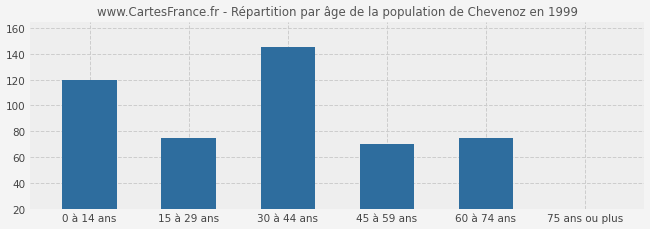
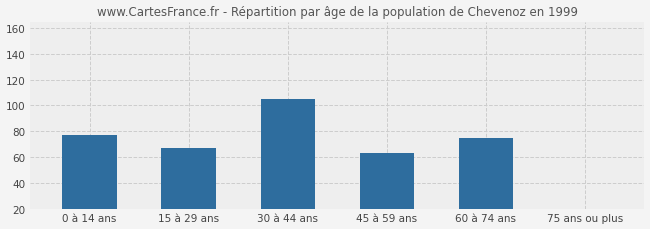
0 à 14 ans: 120 -> 77
15 à 29 ans: 75 -> 67
30 à 44 ans: 145 -> 105
45 à 59 ans: 70 -> 63
